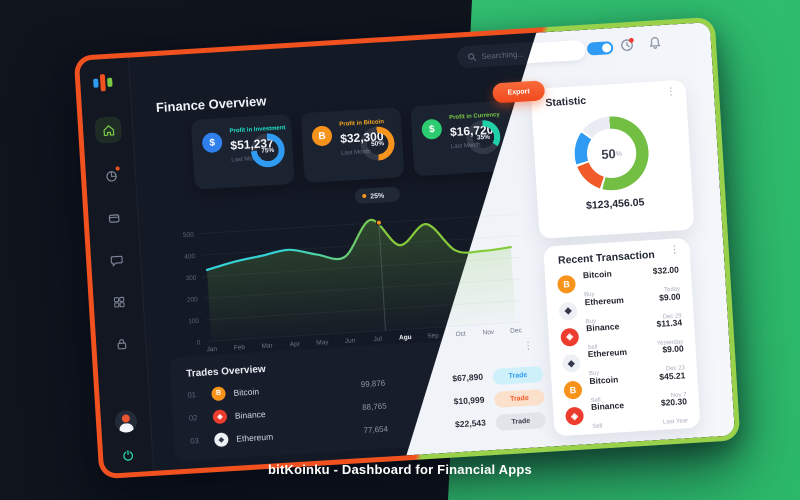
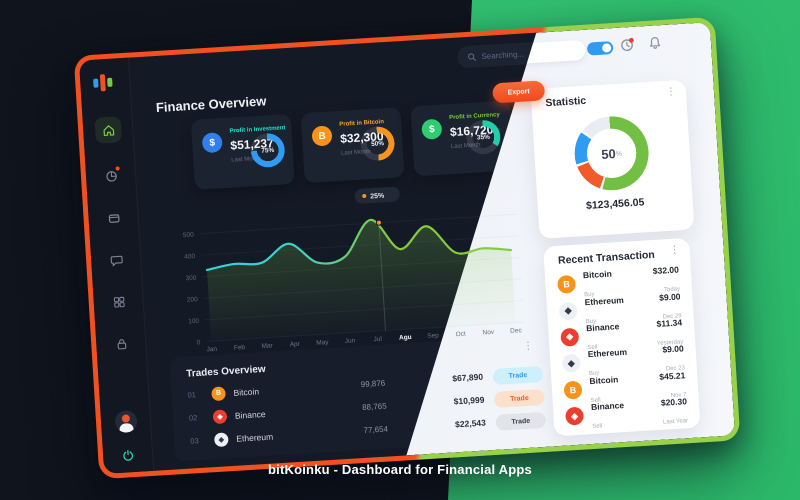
Feb: 360 -> 350
Mar: 380 -> 350
Apr: 400 -> 430
May: 370 -> 330
Agu: 390 -> 370
Sep: 480 -> 470
Oct: 350 -> 340
Nov: 340 -> 350
Dec: 350 -> 340
